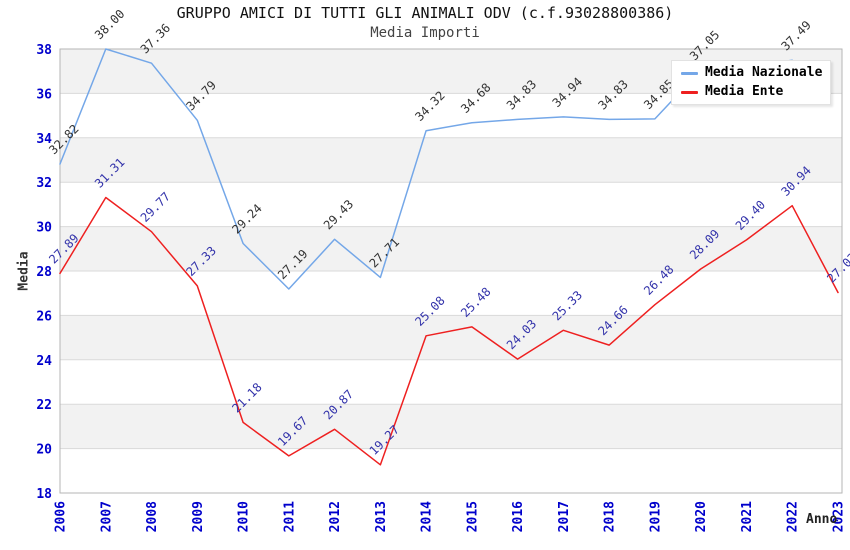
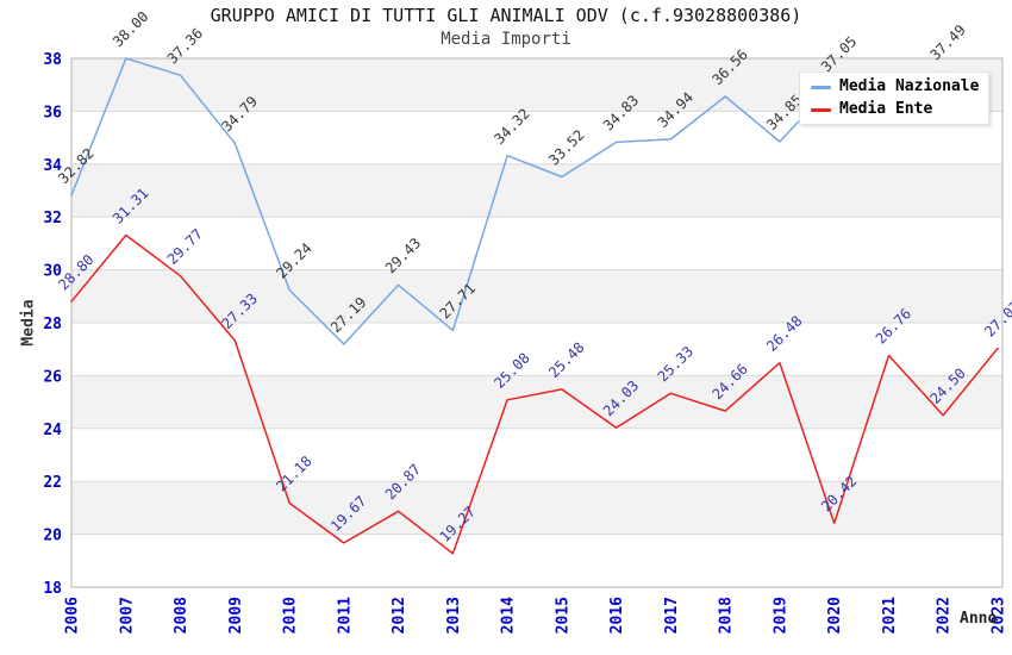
Media Ente/2006: 27.89 -> 28.80
Media Nazionale/2015: 34.68 -> 33.52
Media Nazionale/2018: 34.83 -> 36.56
Media Ente/2020: 28.09 -> 20.42
Media Nazionale/2021: 37.2 -> 36.4
Media Ente/2021: 29.40 -> 26.76
Media Ente/2022: 30.94 -> 24.50
